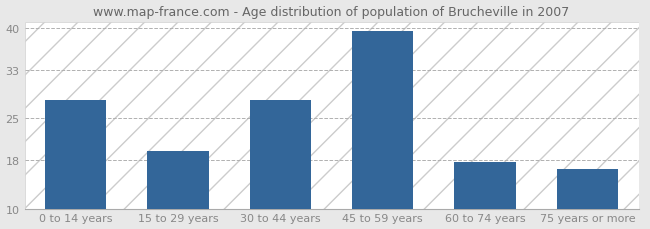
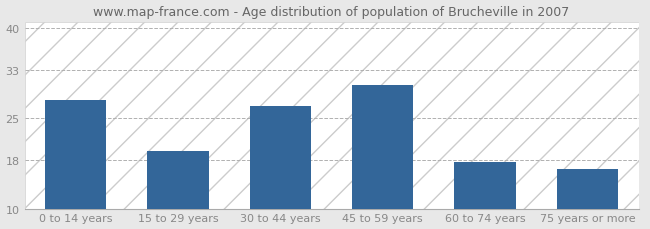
30 to 44 years: 28.0 -> 27.0
45 to 59 years: 39.5 -> 30.4
